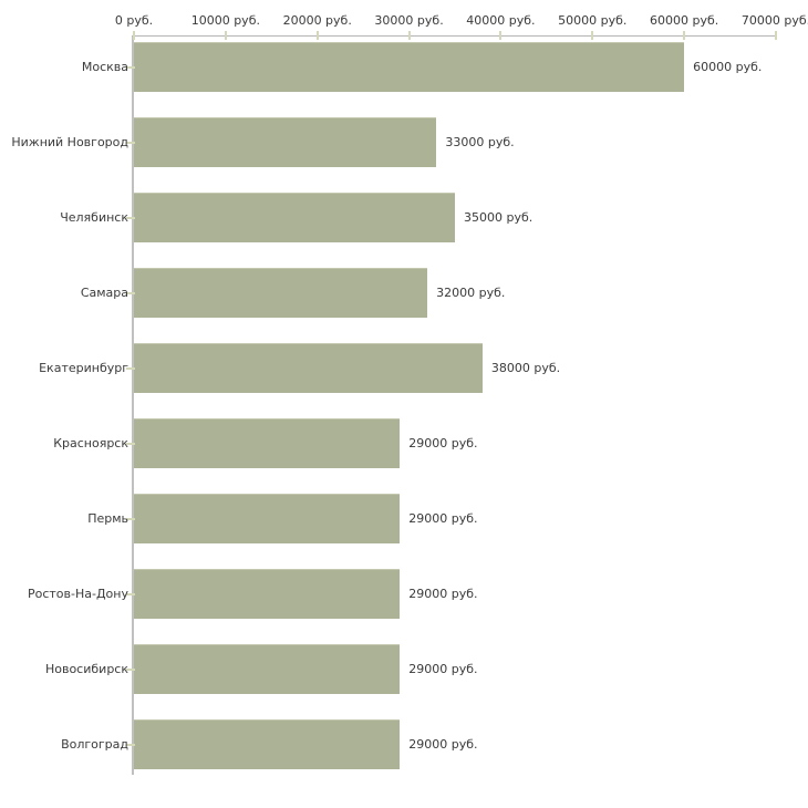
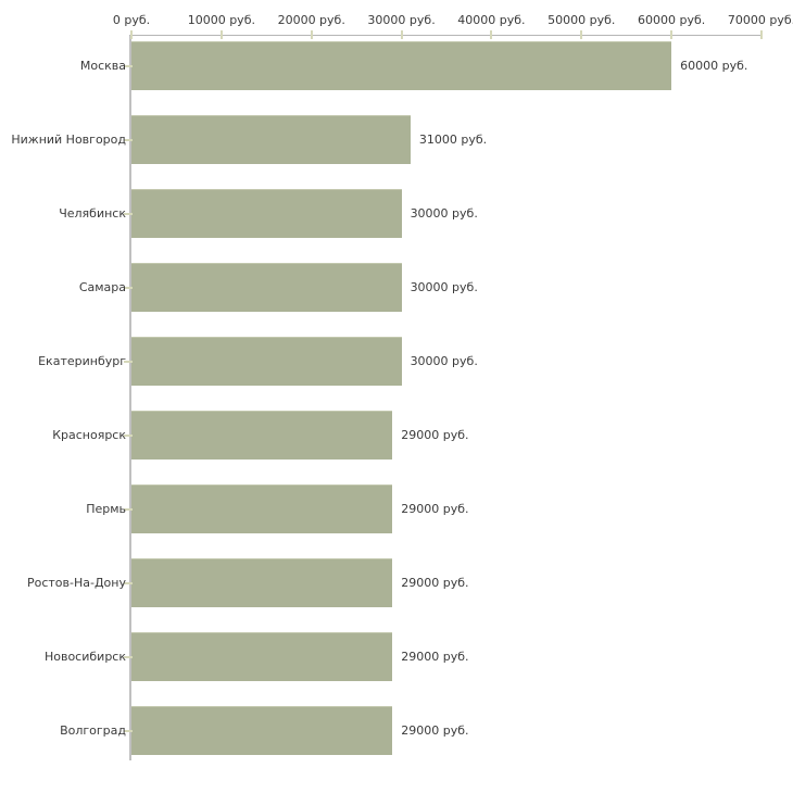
Нижний Новгород: 33000 -> 31000
Челябинск: 35000 -> 30000
Самара: 32000 -> 30000
Екатеринбург: 38000 -> 30000
